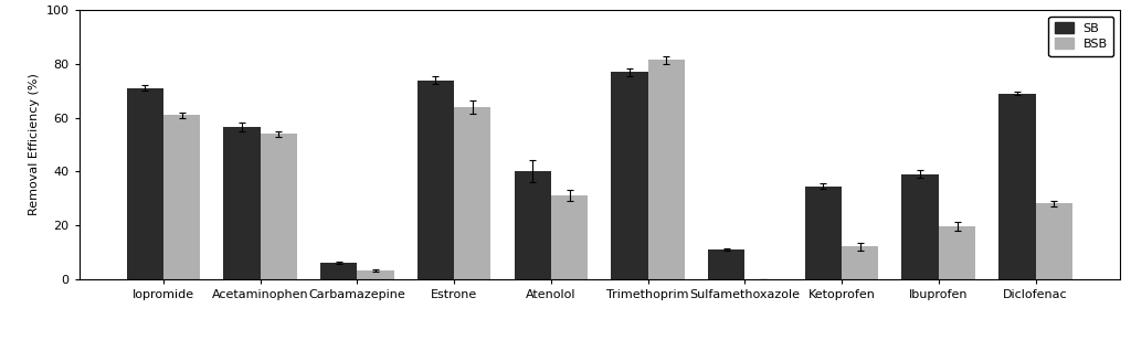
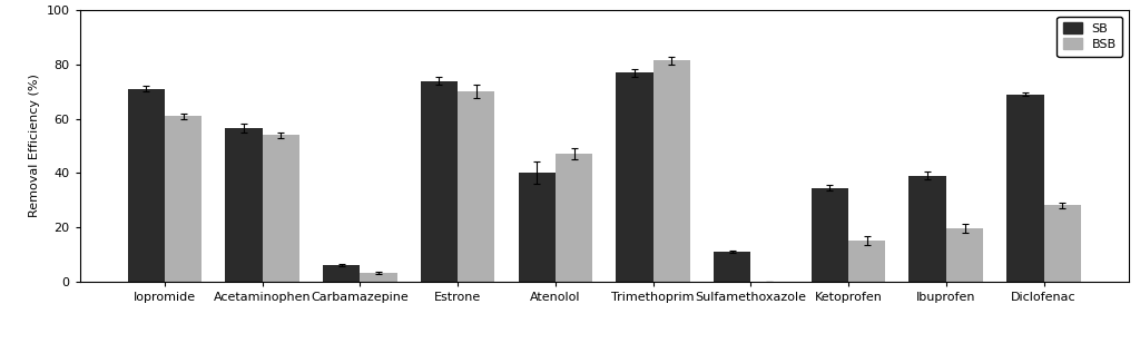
BSB/Estrone: 64.0 -> 70.0
BSB/Atenolol: 31.0 -> 47.0
BSB/Ketoprofen: 12.0 -> 15.0
